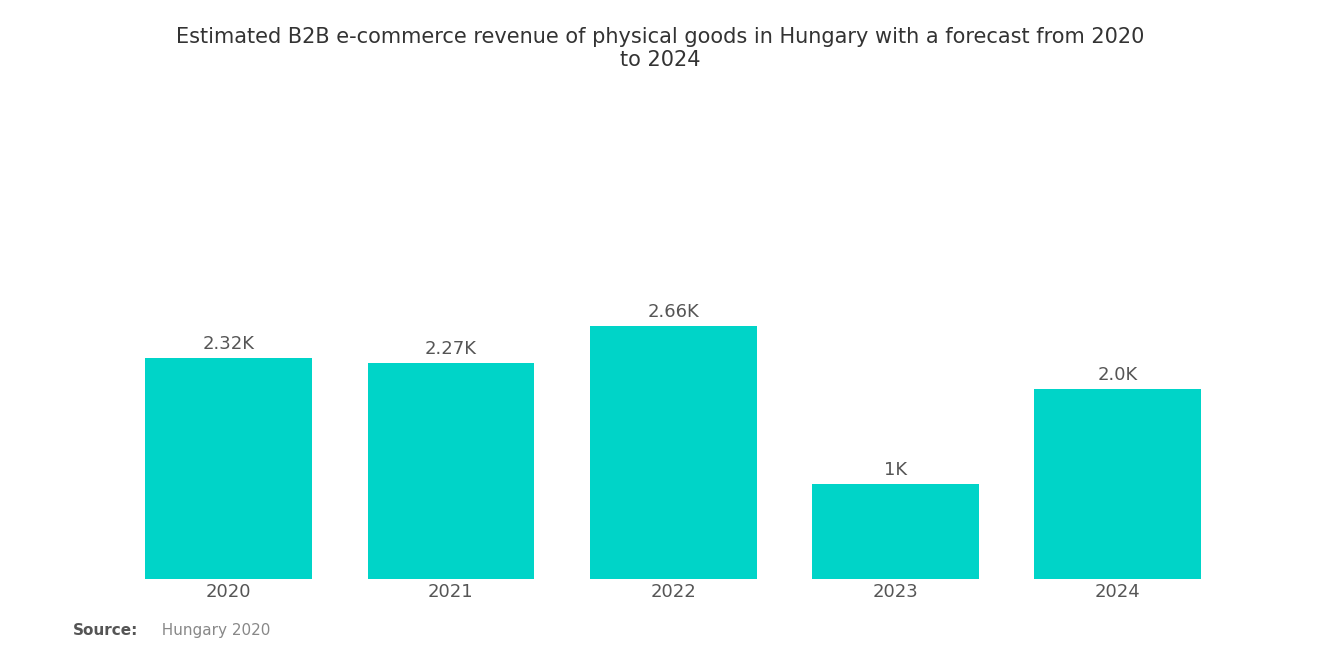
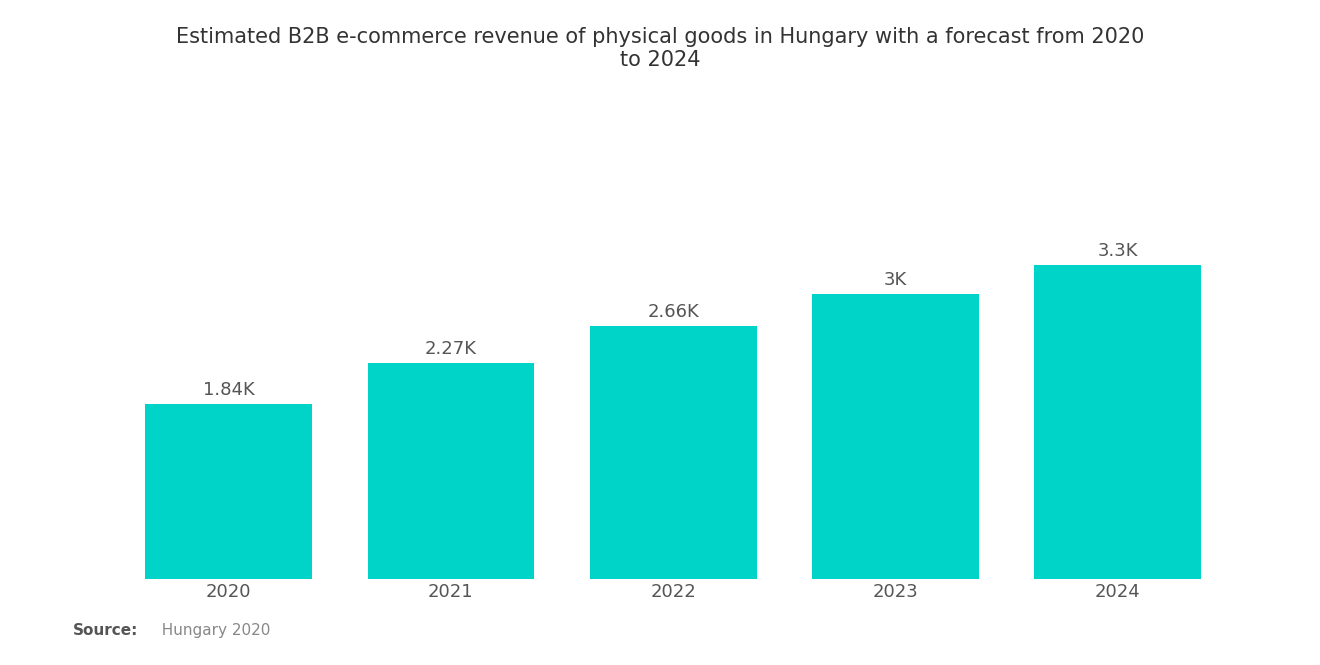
2020: 2.32K -> 1.84K
2023: 1K -> 3K
2024: 2.0K -> 3.3K
